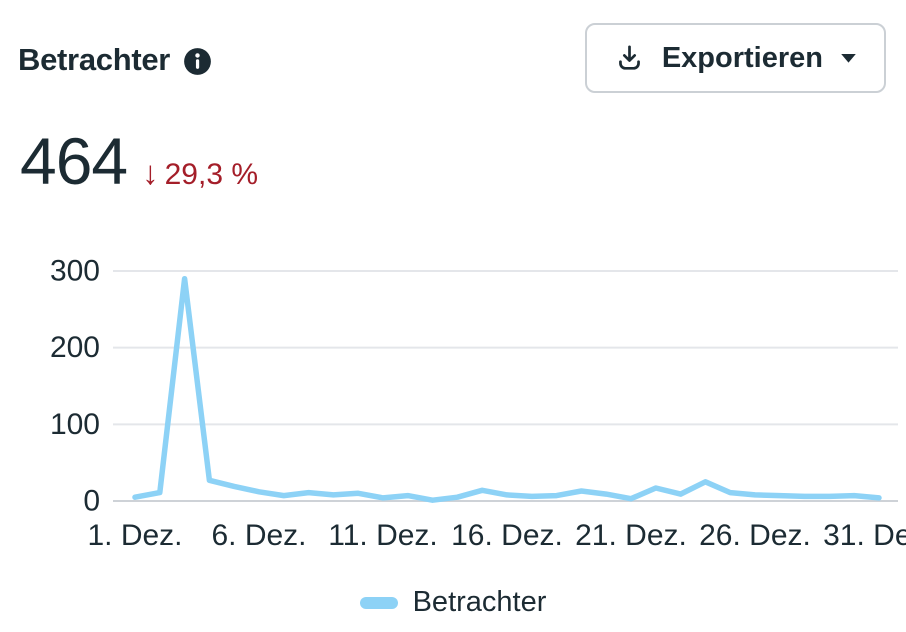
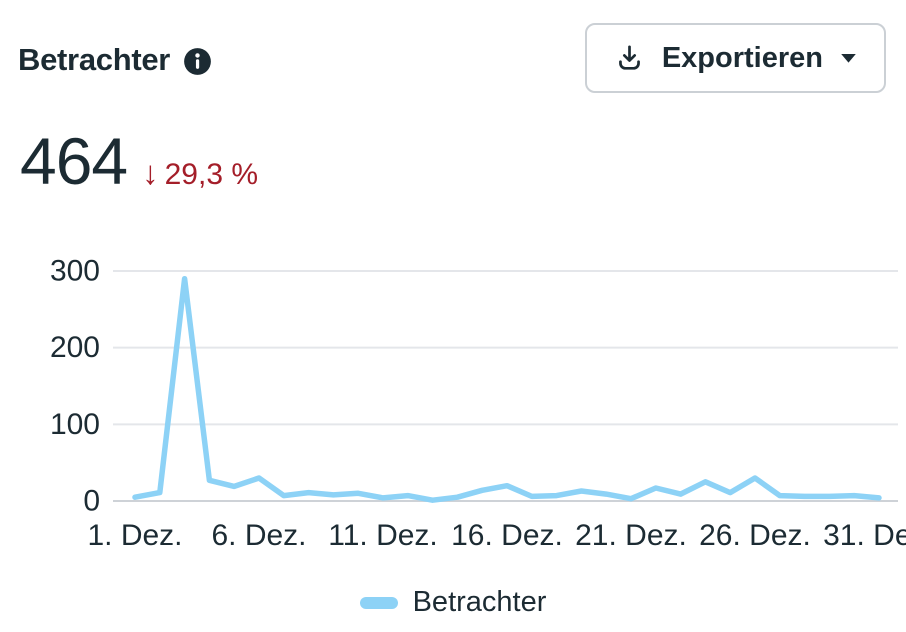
6. Dez.: 10 -> 30
16. Dez.: 10 -> 20
26. Dez.: 10 -> 30
